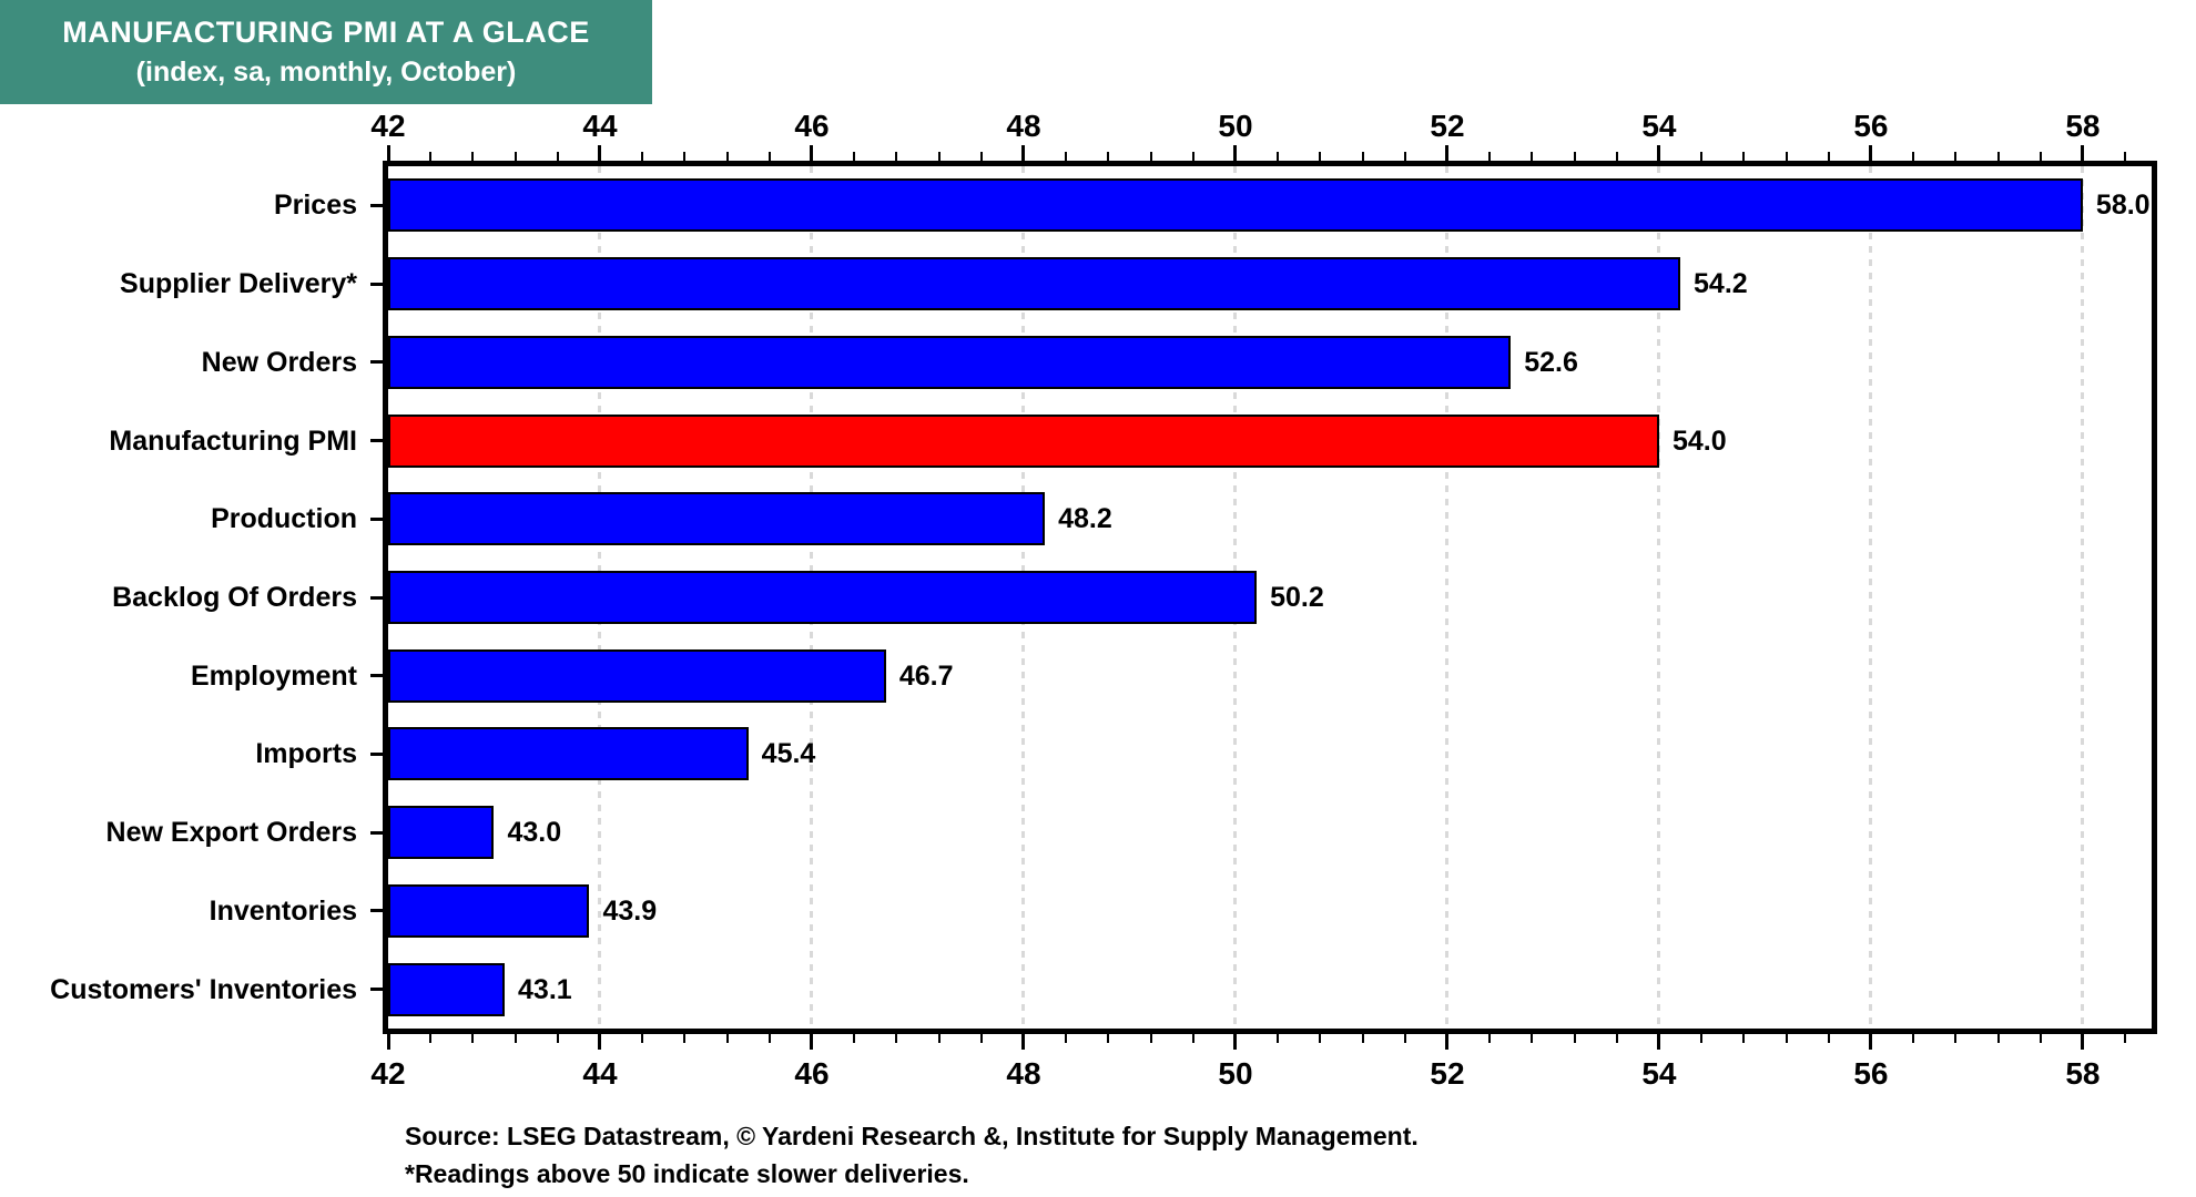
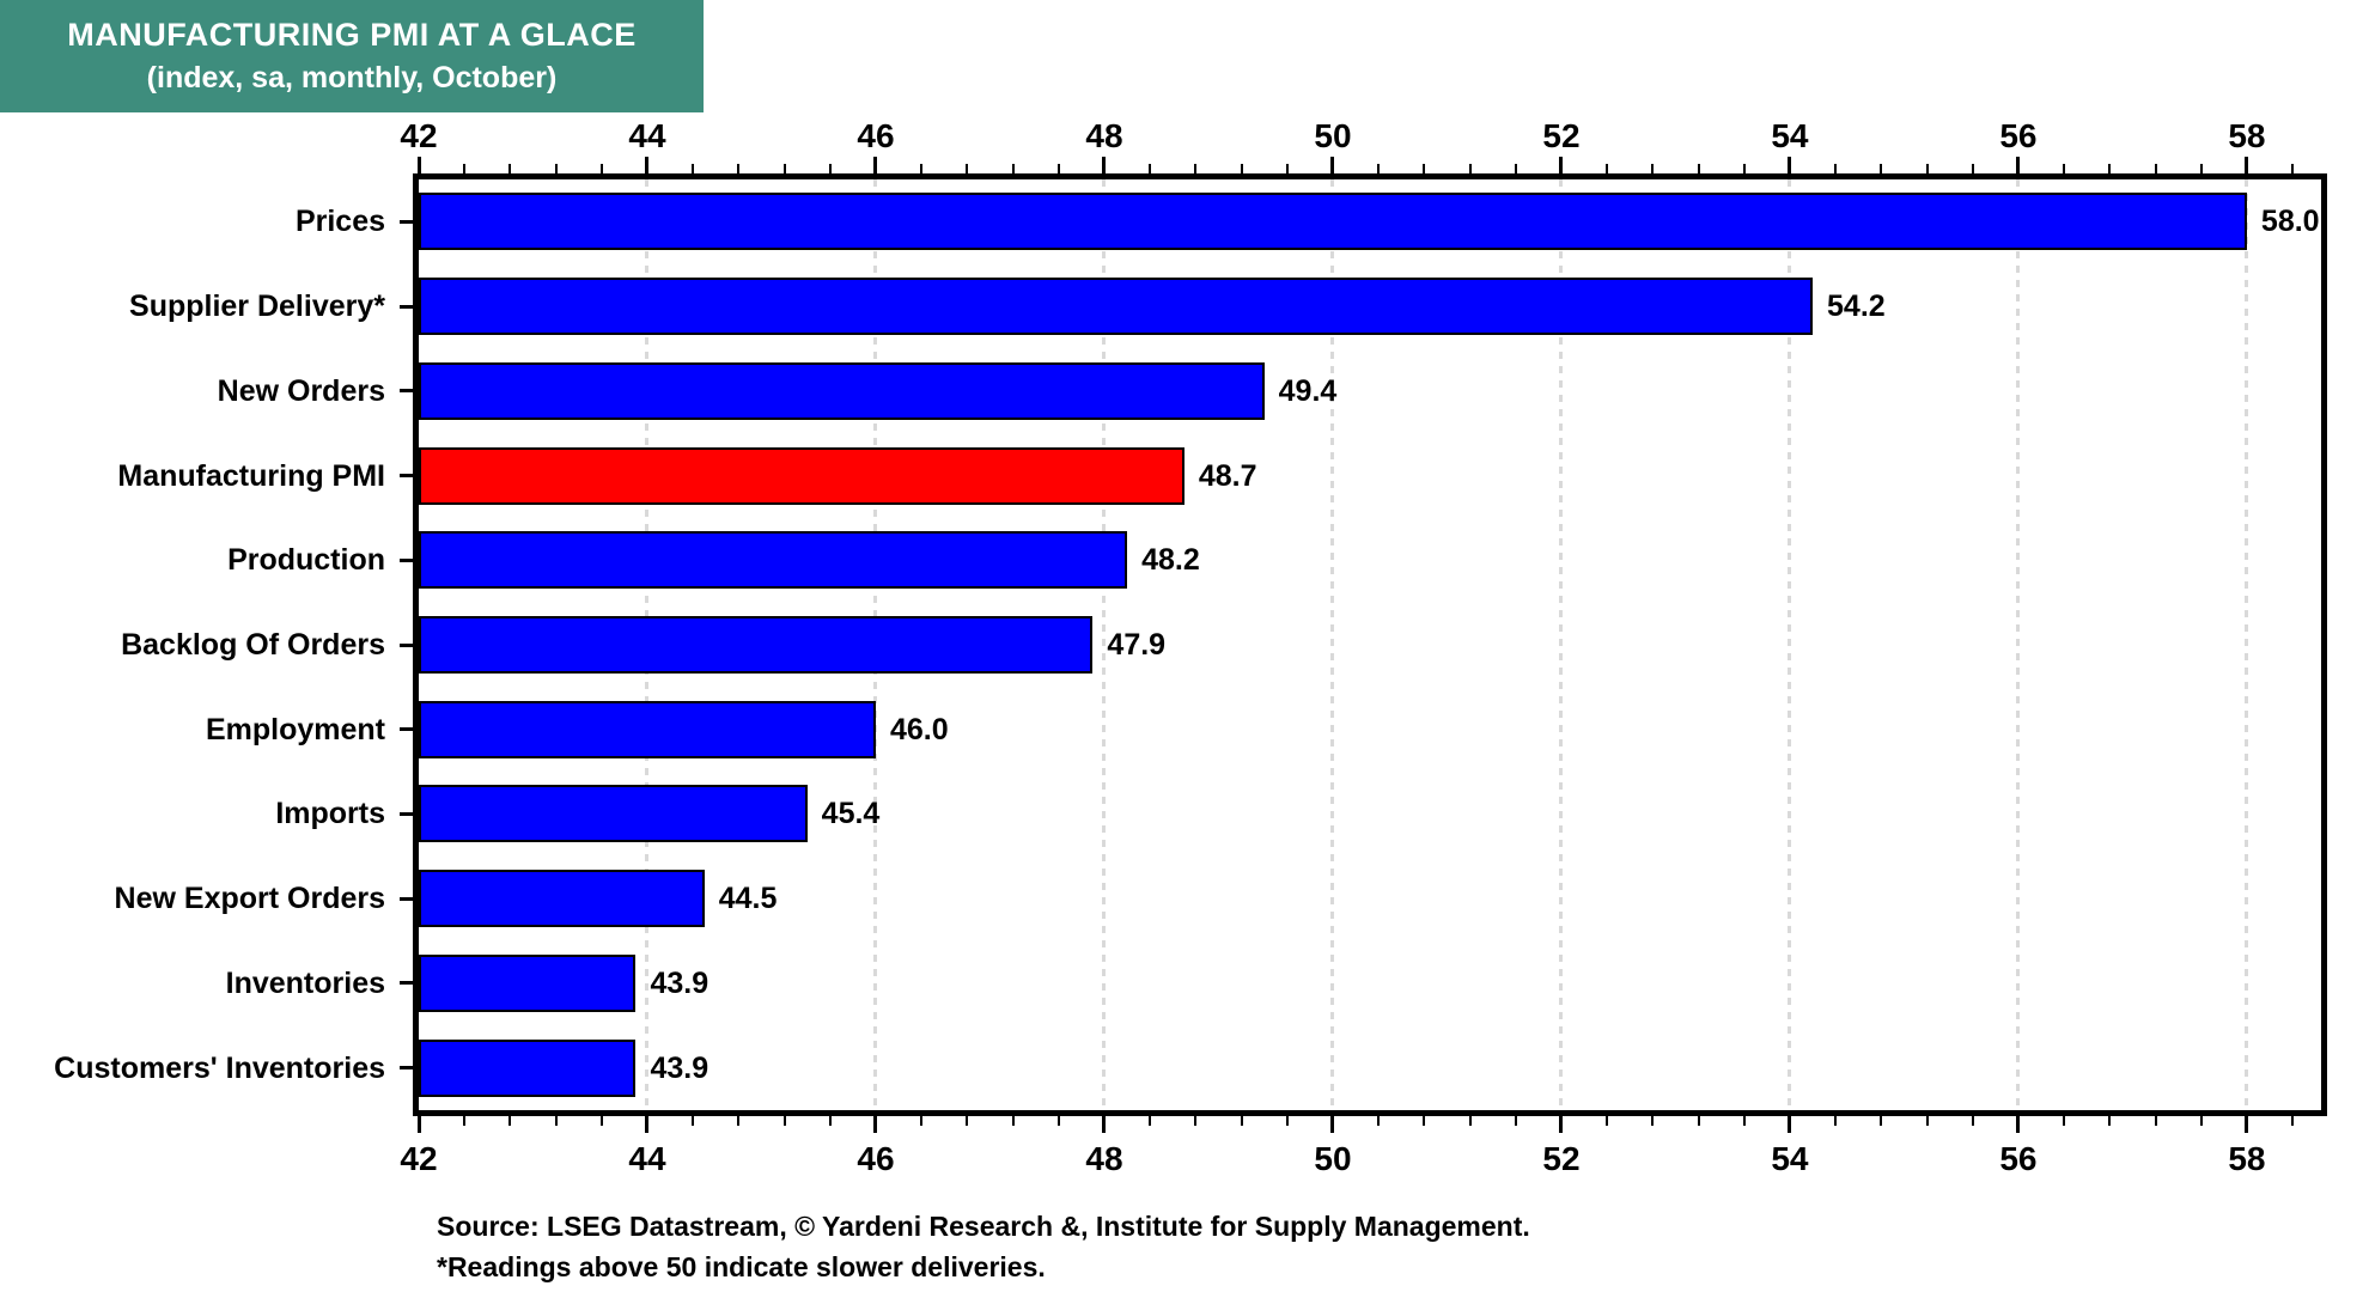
New Orders: 52.6 -> 49.4
Manufacturing PMI: 54.0 -> 48.7
Backlog Of Orders: 50.2 -> 47.9
Employment: 46.7 -> 46.0
New Export Orders: 43.0 -> 44.5
Customers' Inventories: 43.1 -> 43.9
